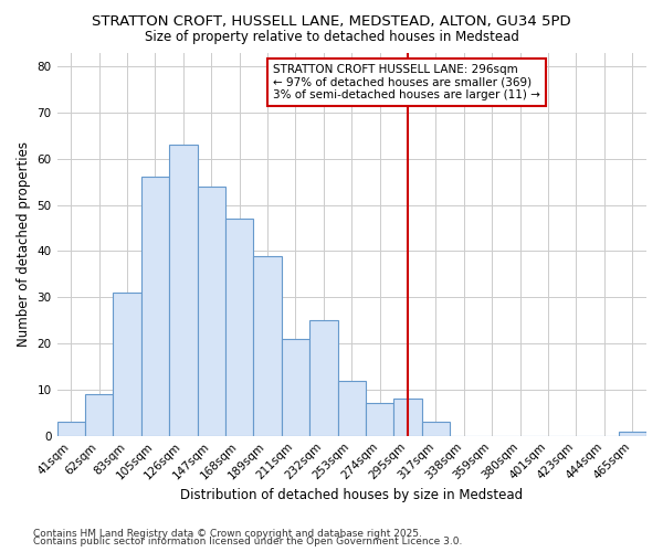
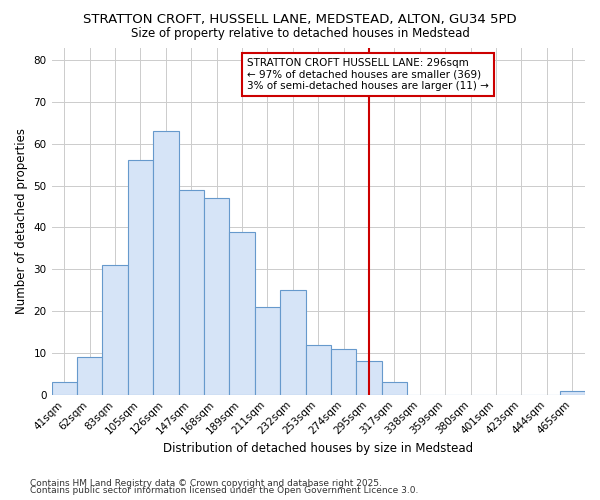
147sqm: 54 -> 49
274sqm: 7 -> 11
